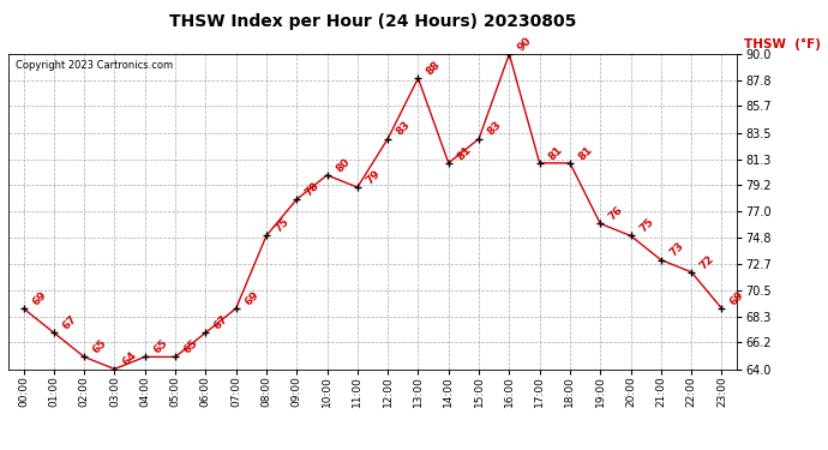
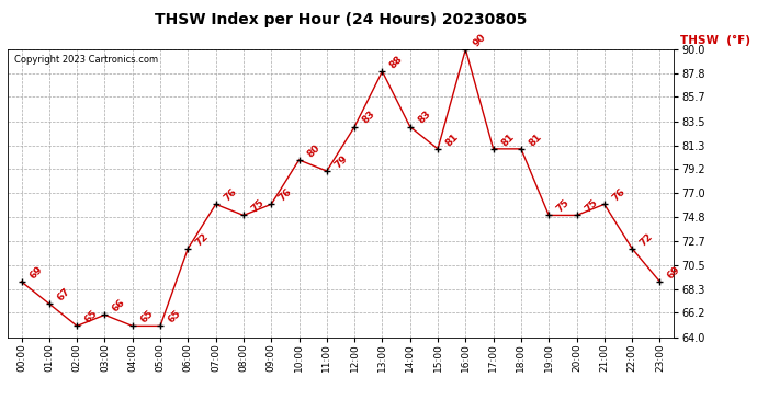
03:00: 64 -> 66
06:00: 67 -> 72
07:00: 69 -> 76
09:00: 78 -> 76
14:00: 81 -> 83
15:00: 83 -> 81
19:00: 76 -> 75
21:00: 73 -> 76
